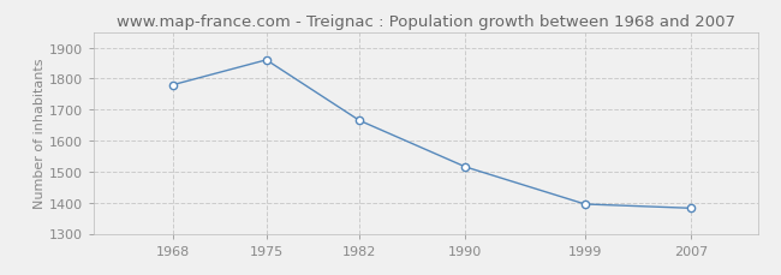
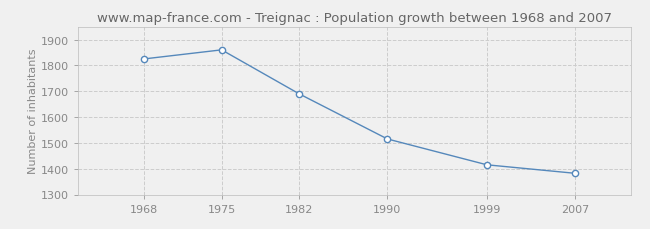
1968: 1780 -> 1825
1982: 1665 -> 1690
1999: 1395 -> 1415
